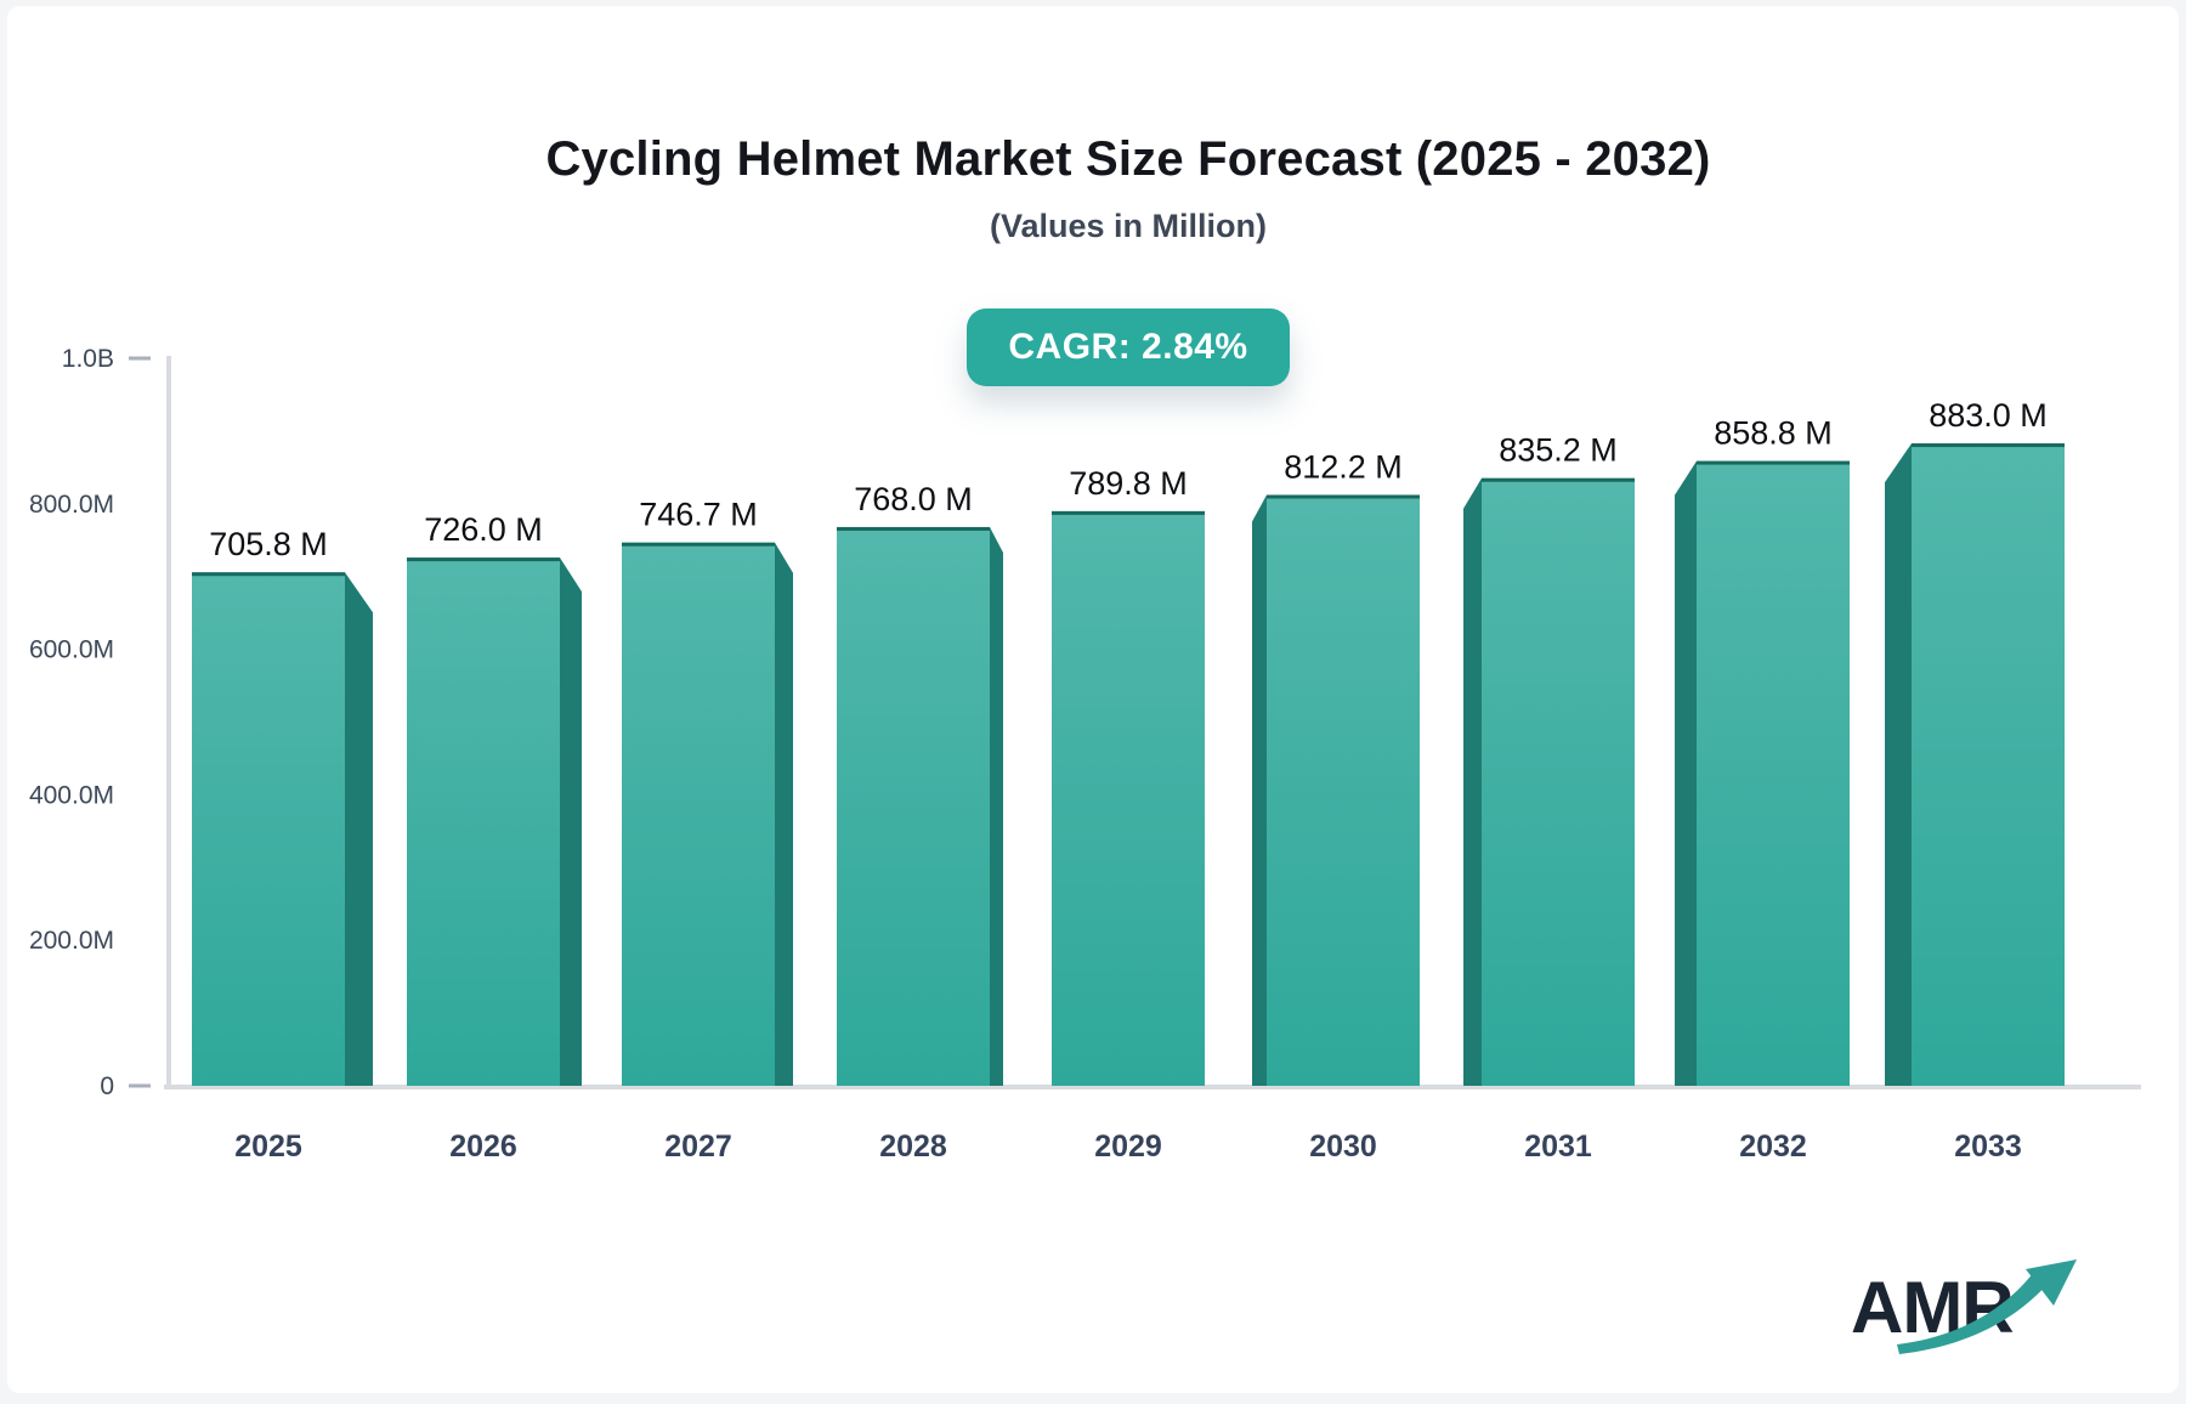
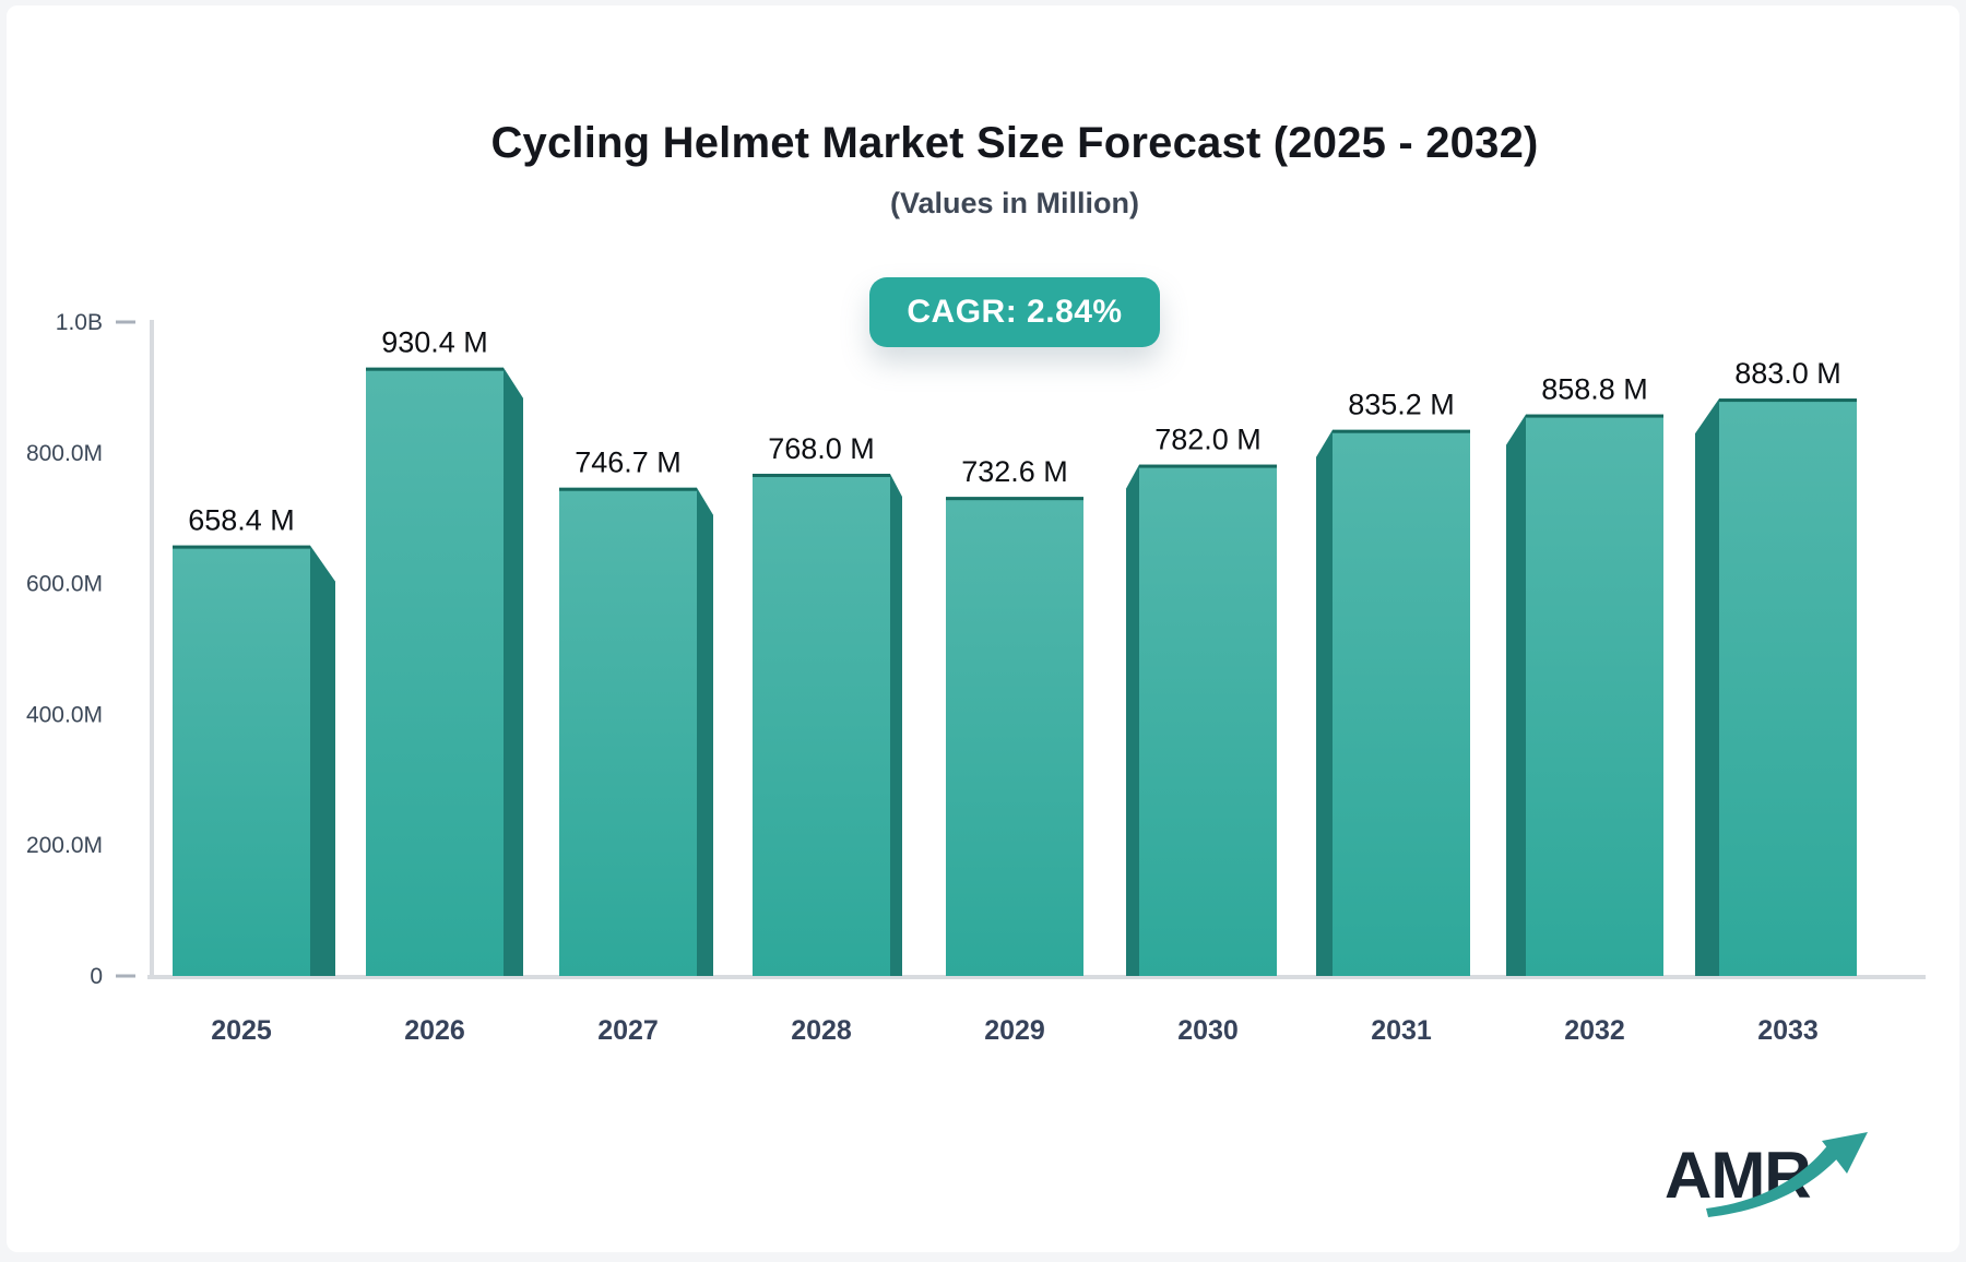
2025: 705.8 -> 658.4
2026: 726.0 -> 930.4
2029: 789.8 -> 732.6
2030: 812.2 -> 782.0
